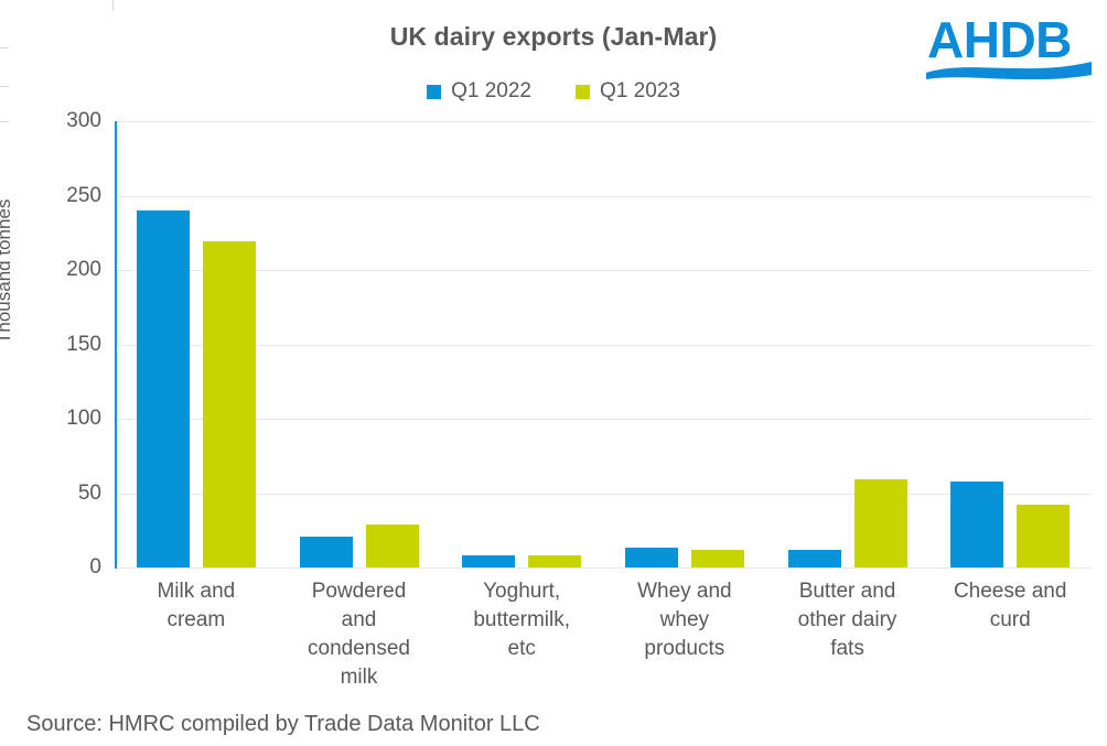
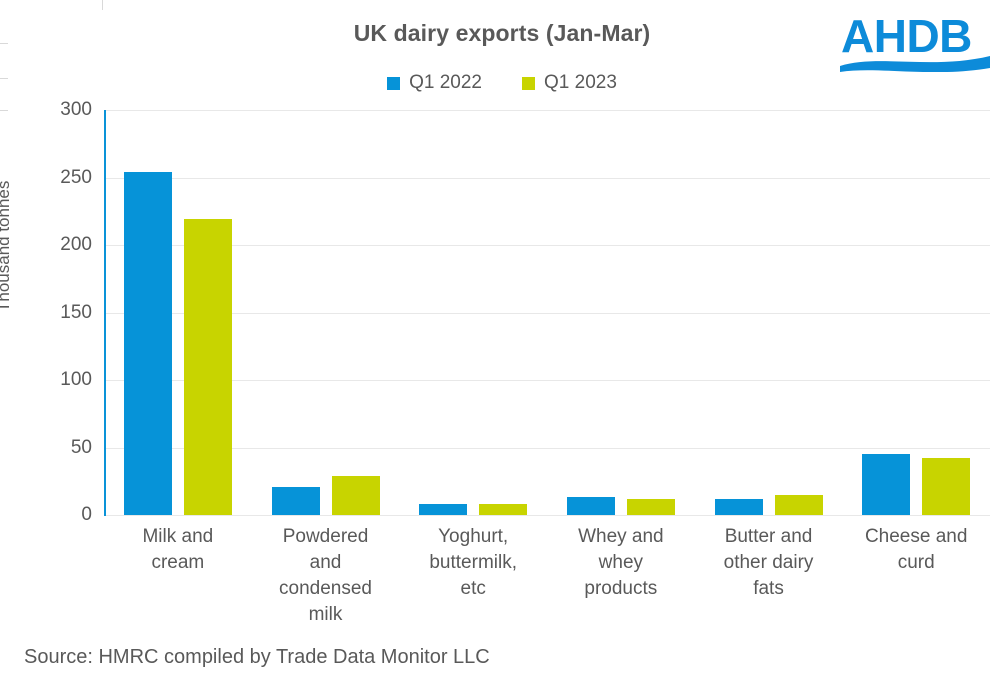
Q1 2022/Milk and cream: 240 -> 254
Q1 2023/Butter and other dairy fats: 59 -> 15
Q1 2022/Cheese and curd: 58 -> 45
